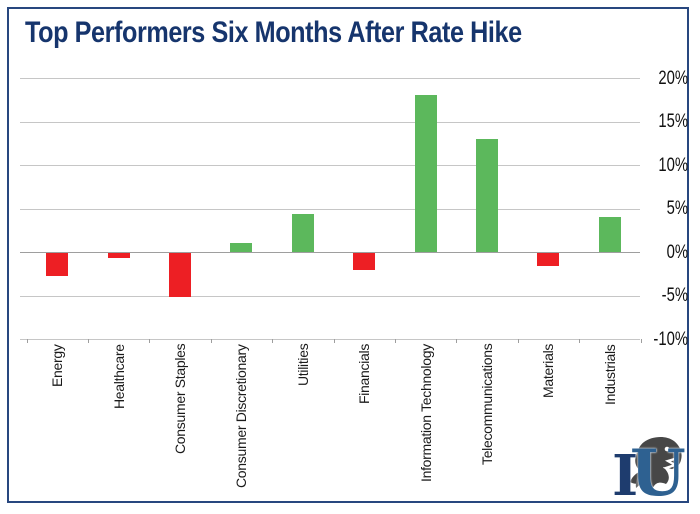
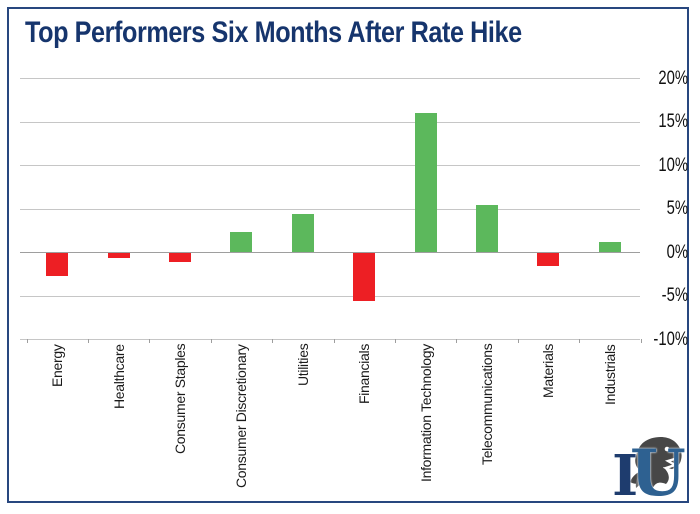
Consumer Staples: -5% -> -1%
Consumer Discretionary: 1% -> 2%
Financials: -2% -> -6%
Information Technology: 18% -> 16%
Telecommunications: 13% -> 5%
Industrials: 4% -> 1%
